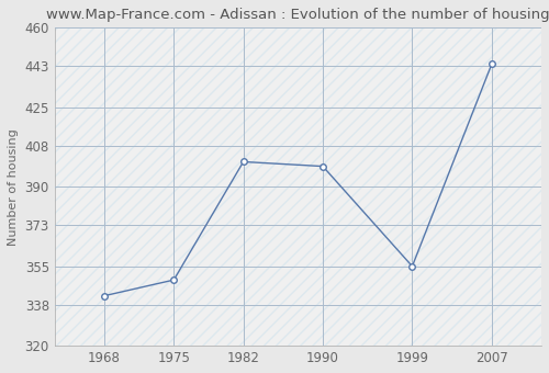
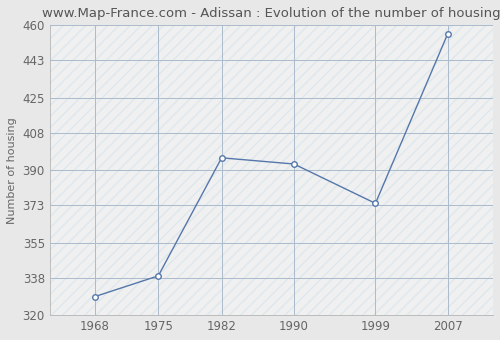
1968: 342 -> 329
1975: 349 -> 339
1982: 401 -> 396
1990: 399 -> 393
1999: 355 -> 374
2007: 444 -> 456
